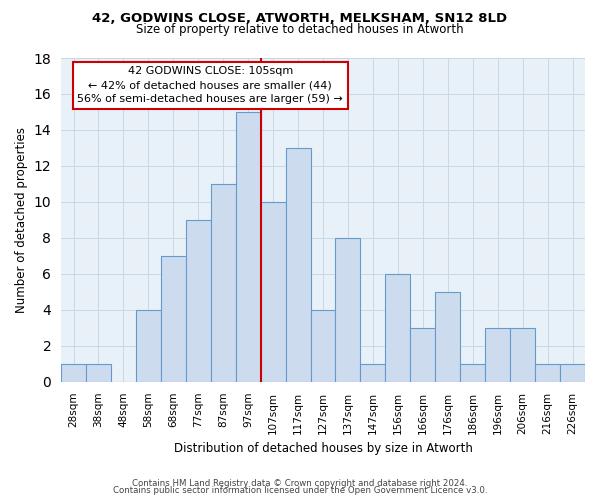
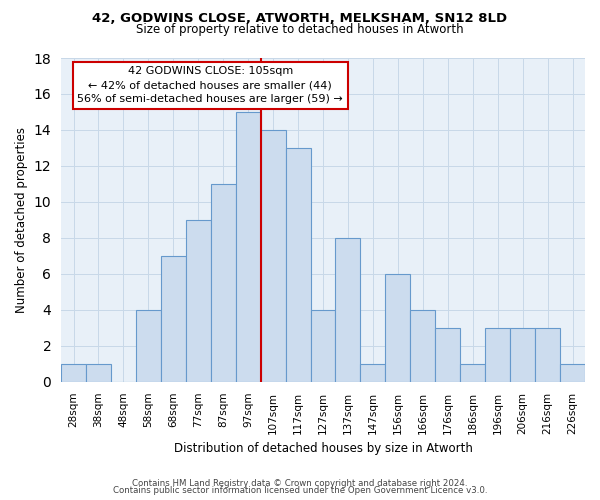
107sqm: 10 -> 14
166sqm: 3 -> 4
176sqm: 5 -> 3
216sqm: 1 -> 3
